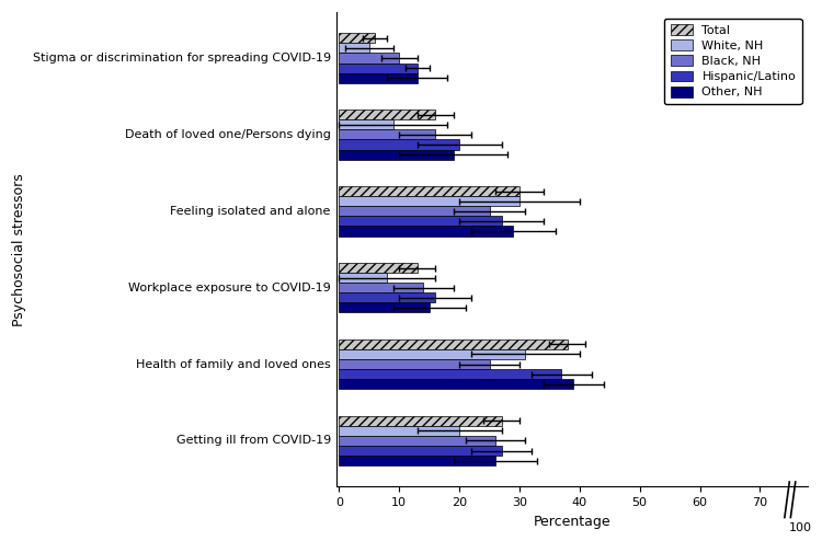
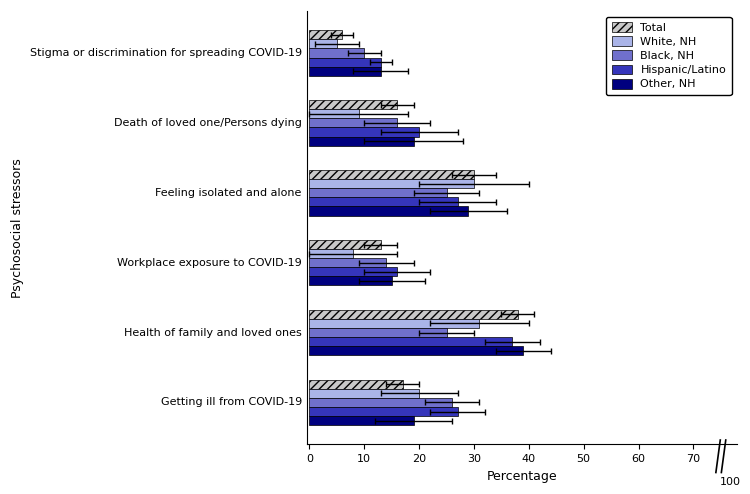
Total/Getting ill from COVID-19: 27 -> 17
Other, NH/Getting ill from COVID-19: 26 -> 19
